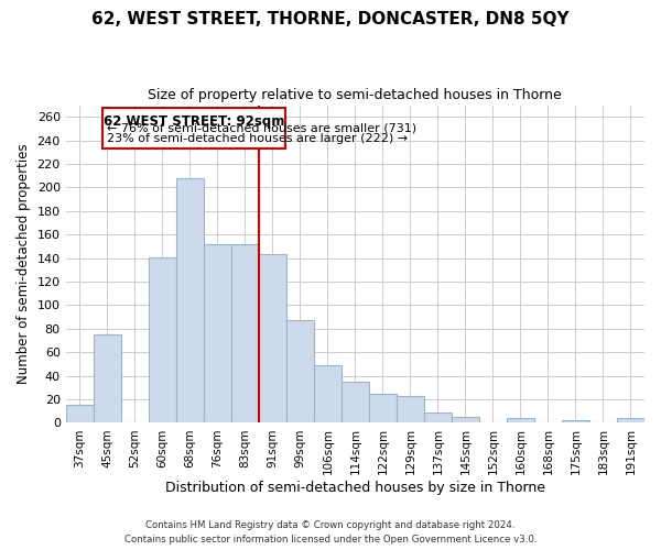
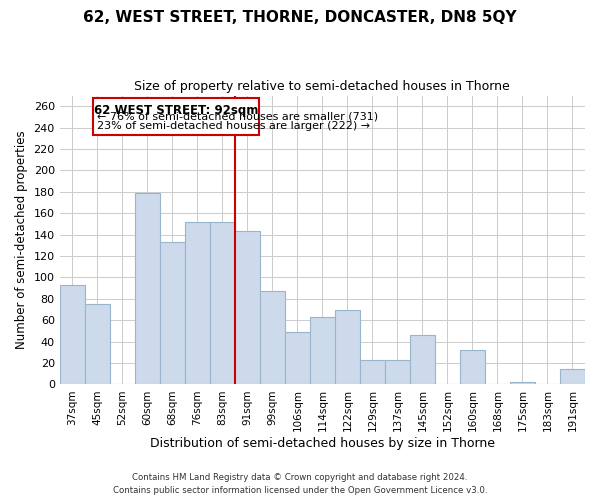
37sqm: 15 -> 93
60sqm: 141 -> 179
68sqm: 208 -> 133
114sqm: 35 -> 63
122sqm: 25 -> 70
137sqm: 9 -> 23
145sqm: 5 -> 46
160sqm: 4 -> 32
191sqm: 4 -> 14
